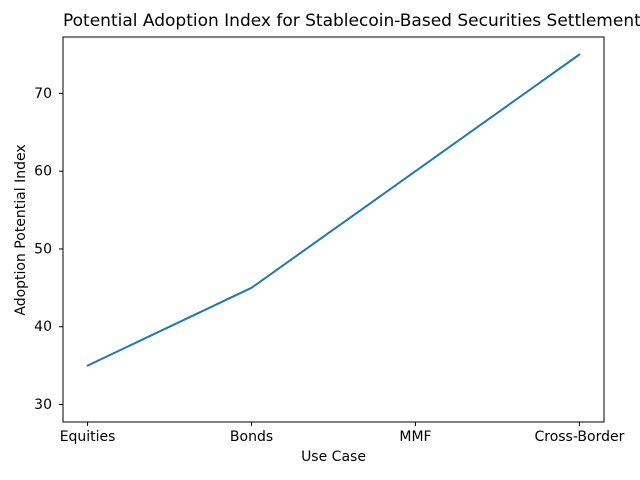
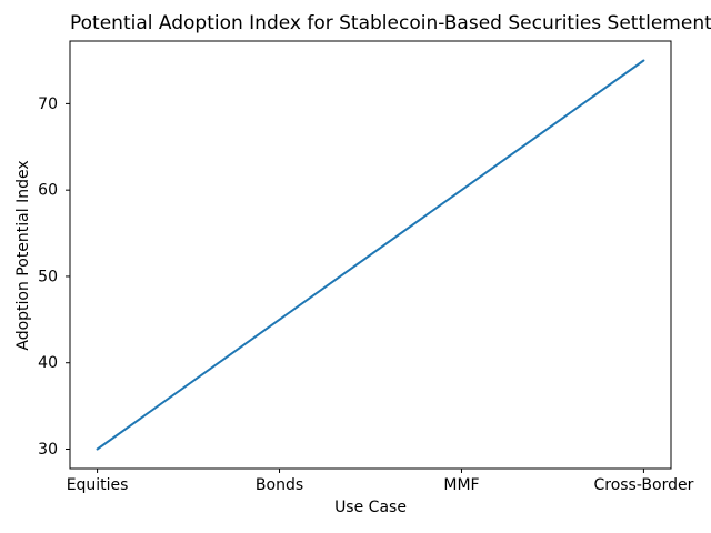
Equities: 35 -> 30
